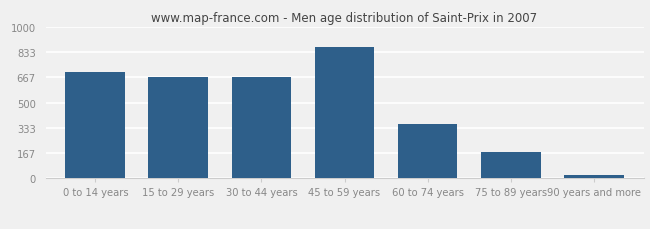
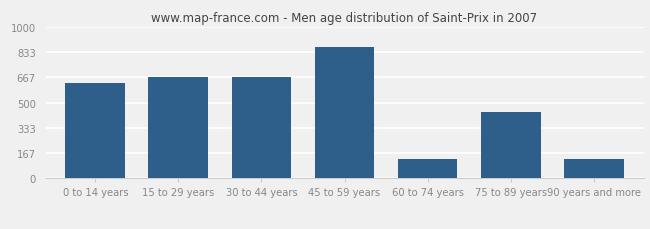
0 to 14 years: 700 -> 630
60 to 74 years: 360 -> 130
75 to 89 years: 180 -> 440
90 years and more: 20 -> 130
